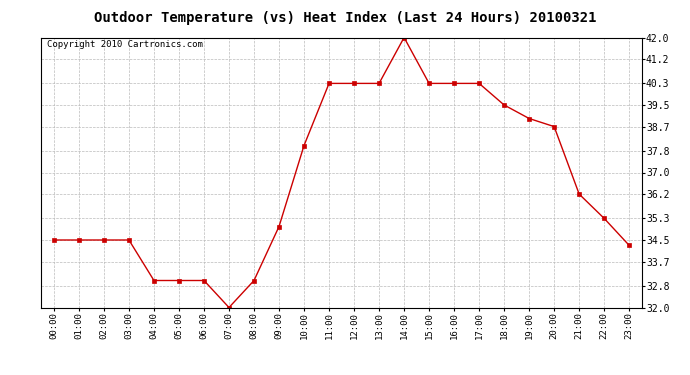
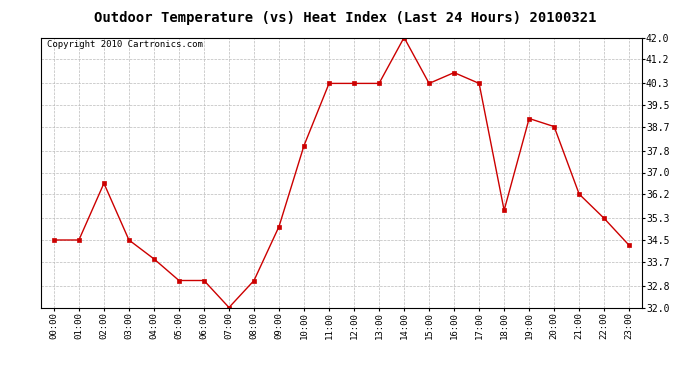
02:00: 34.5 -> 36.6
04:00: 33.0 -> 33.8
16:00: 40.3 -> 40.7
18:00: 39.5 -> 35.6
